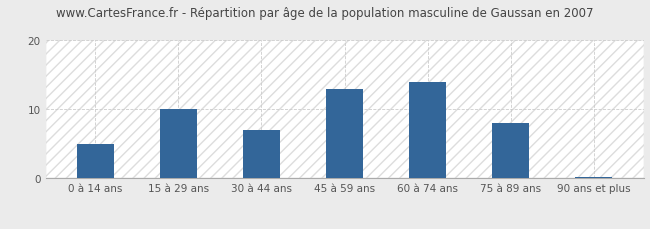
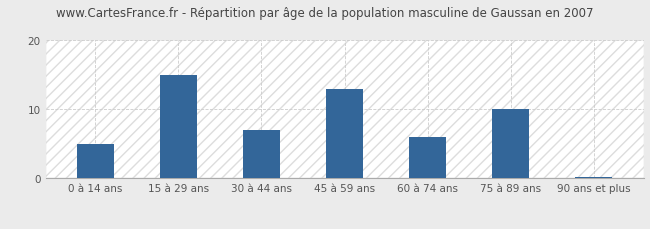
15 à 29 ans: 10.0 -> 15.0
60 à 74 ans: 14.0 -> 6.0
75 à 89 ans: 8.0 -> 10.0
